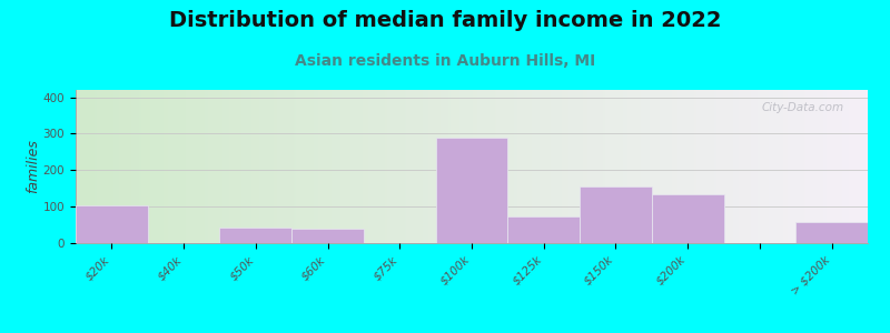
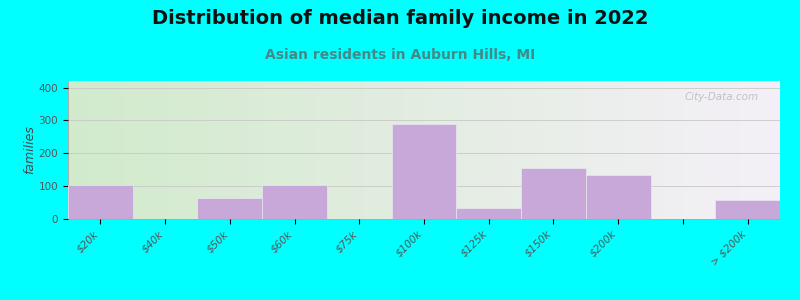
$50k: 42 -> 65
$60k: 40 -> 105
$125k: 72 -> 35
